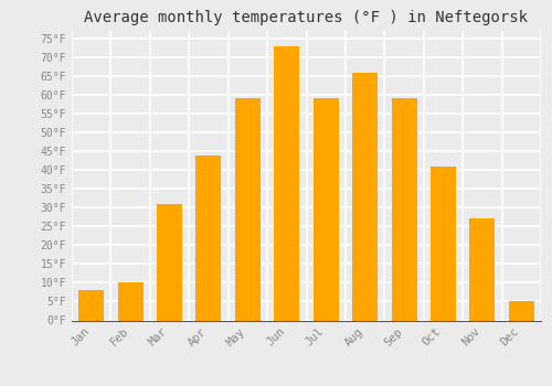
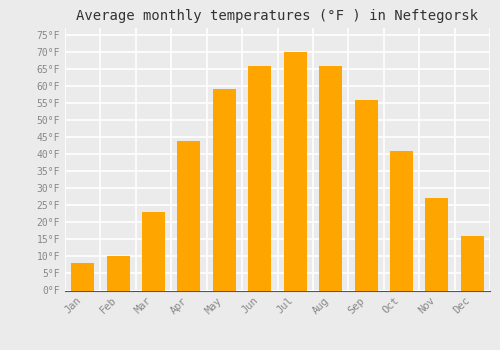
Mar: 31°F -> 23°F
Jun: 73°F -> 66°F
Jul: 59°F -> 70°F
Sep: 59°F -> 56°F
Dec: 5°F -> 16°F
